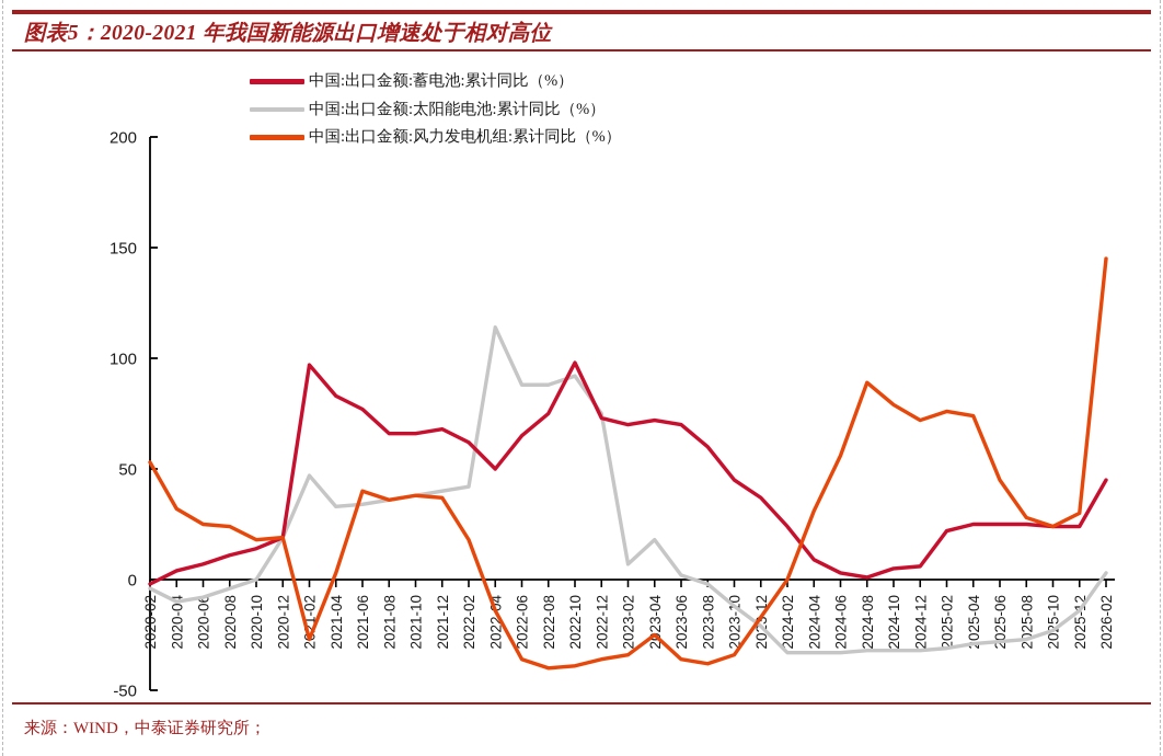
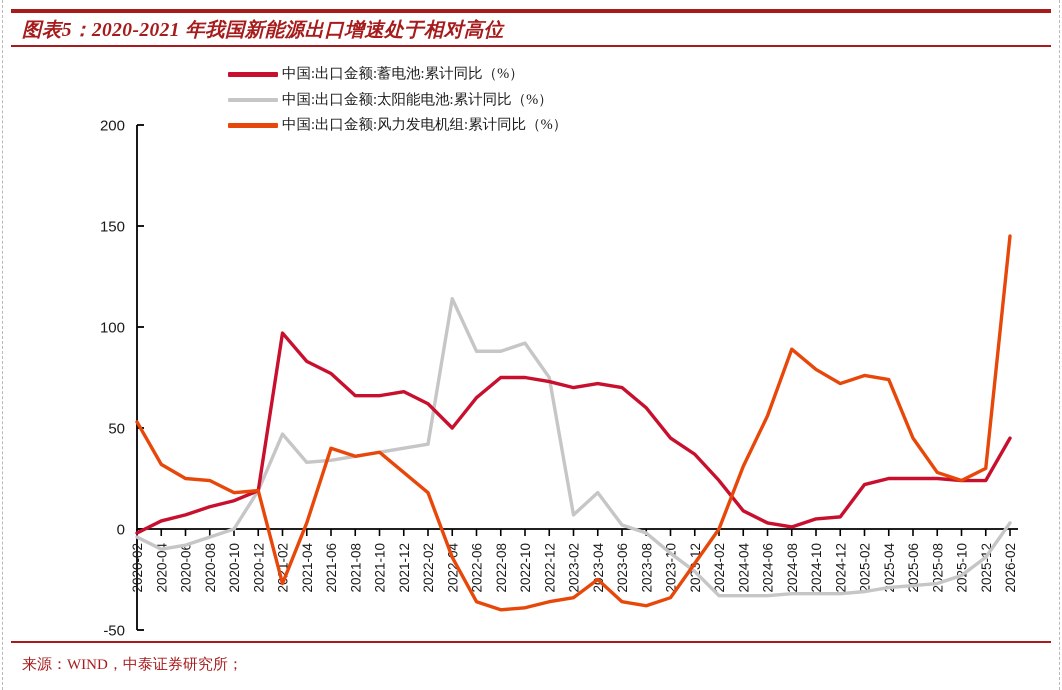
中国:出口金额:风力发电机组:累计同比（%）/2021-12: 37 -> 28
中国:出口金额:蓄电池:累计同比（%）/2022-10: 98 -> 75
